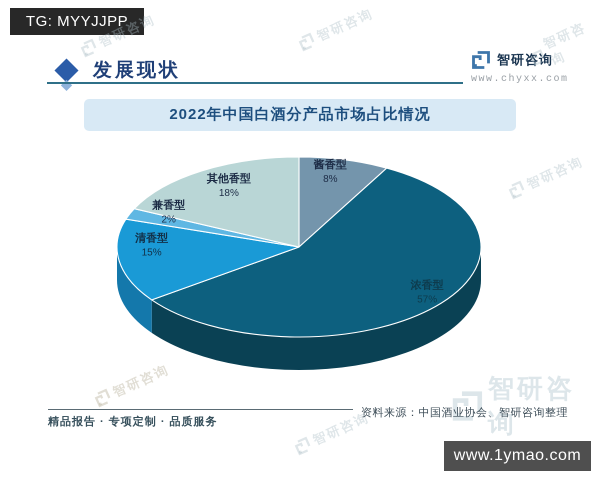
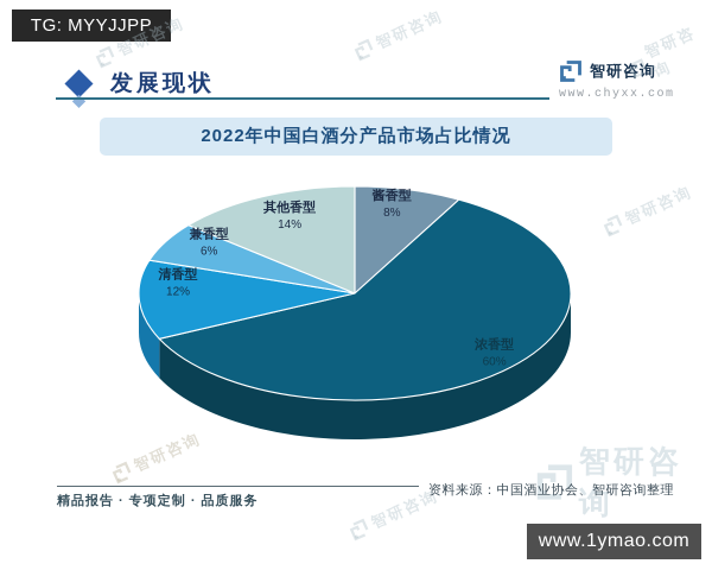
浓香型: 57% -> 60%
清香型: 15% -> 12%
兼香型: 2% -> 6%
其他香型: 18% -> 14%
